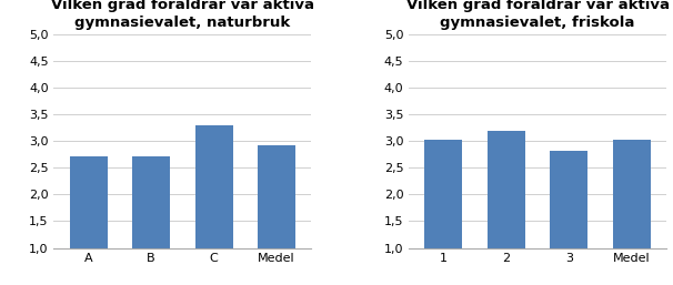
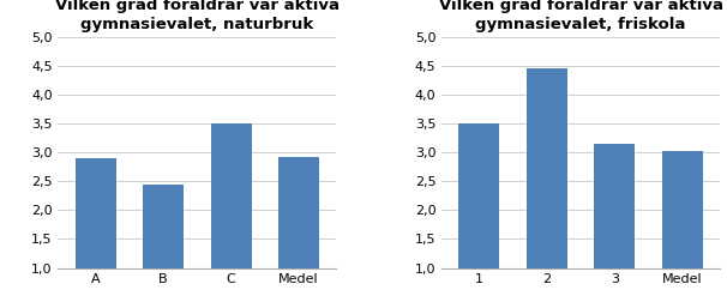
A: 2,72 -> 2,90
B: 2,72 -> 2,45
C: 3,30 -> 3,50
1: 3,02 -> 3,50
2: 3,20 -> 4,45
3: 2,82 -> 3,15
